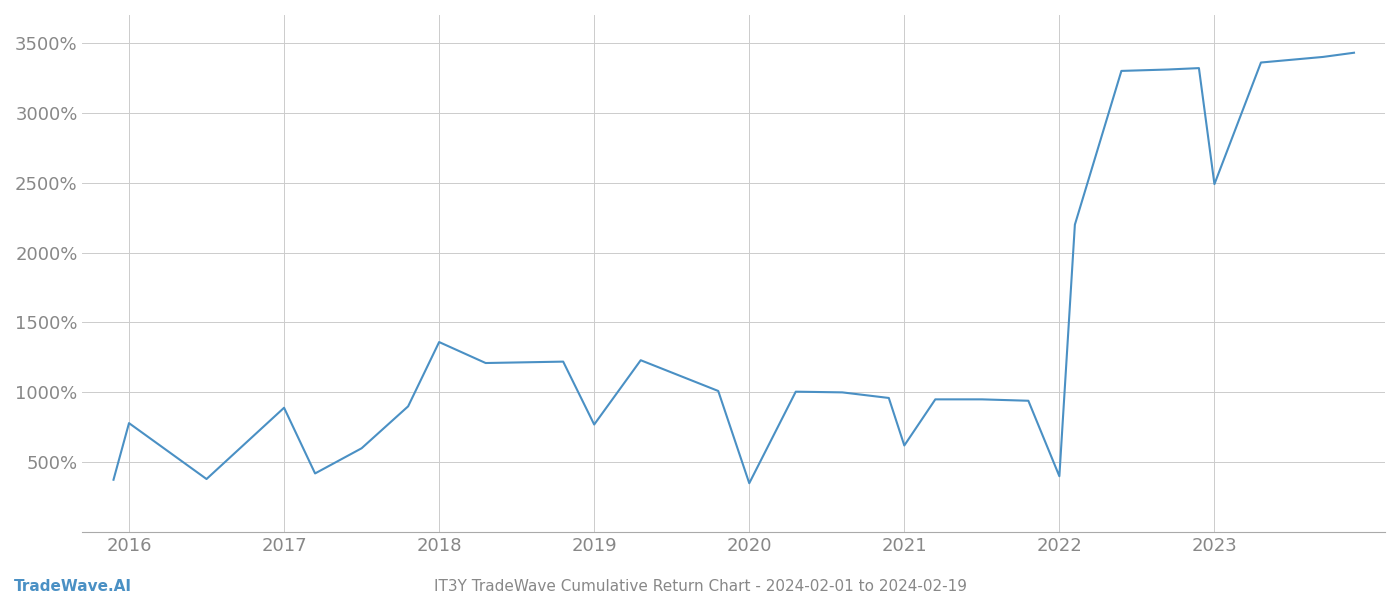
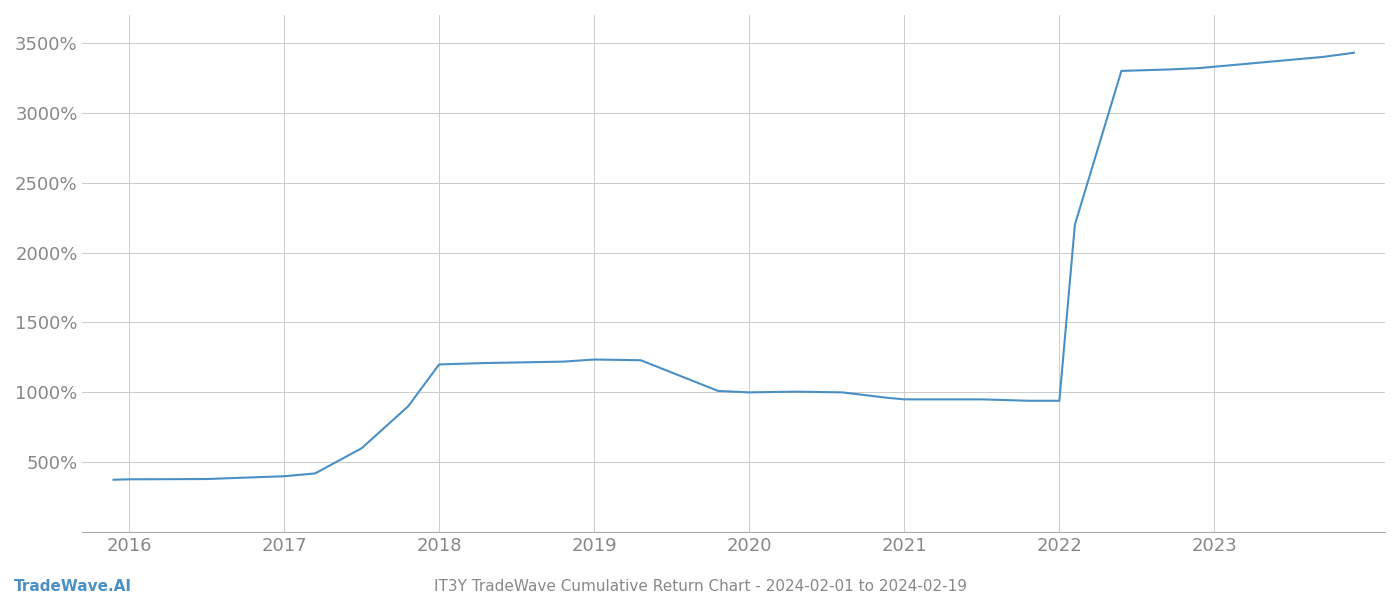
2016: 780% -> 380%
2017: 890% -> 400%
2018: 1360% -> 1200%
2019: 770% -> 1240%
2020: 350% -> 1000%
2021: 620% -> 950%
2022: 400% -> 940%
2023: 2490% -> 3330%
